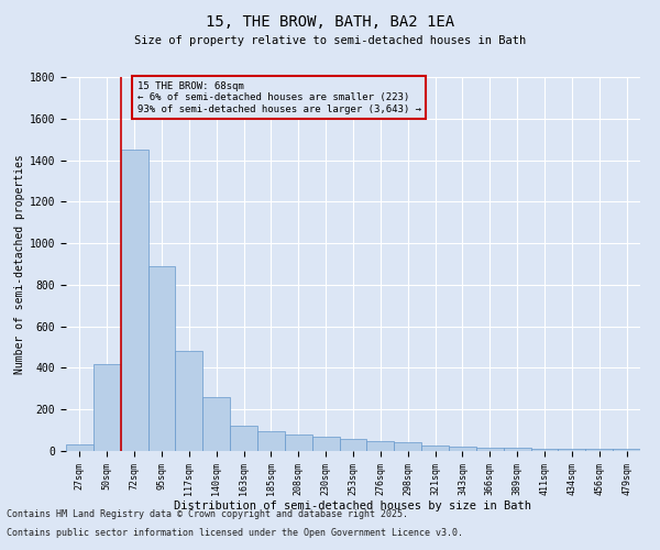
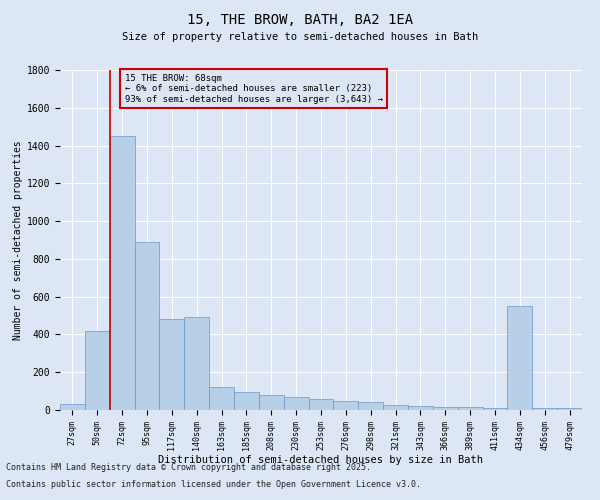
140sqm: 260 -> 490
434sqm: 10 -> 550
